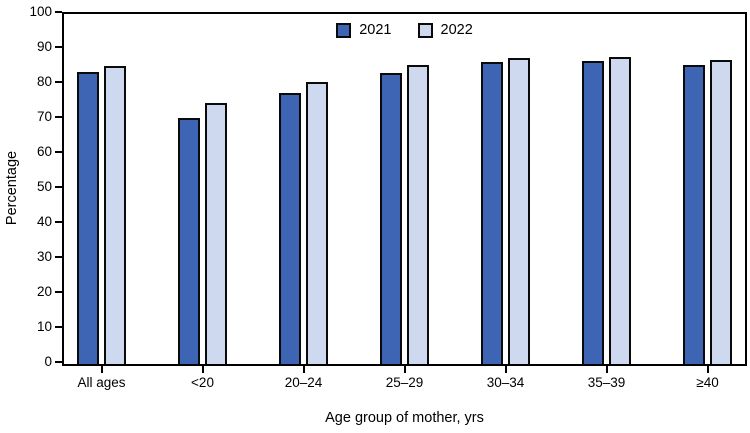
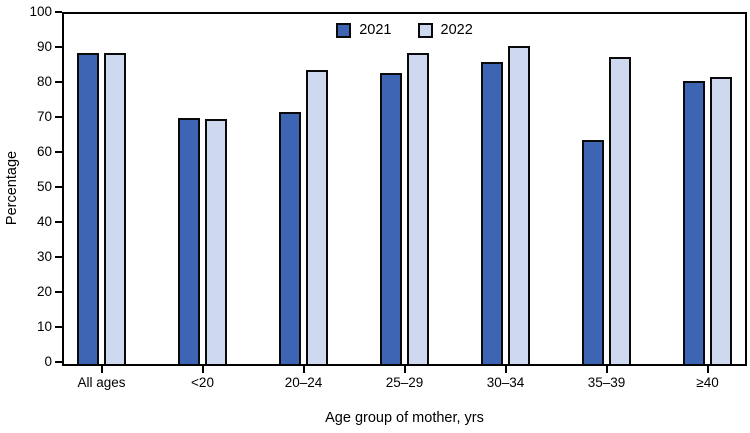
2021/All ages: 83 -> 89
2022/All ages: 85 -> 89
2022/<20: 74 -> 70
2021/20–24: 77 -> 72
2022/20–24: 81 -> 84
2022/25–29: 85 -> 89
2022/30–34: 87 -> 91
2021/35–39: 87 -> 64
2021/≥40: 85 -> 81
2022/≥40: 87 -> 82
